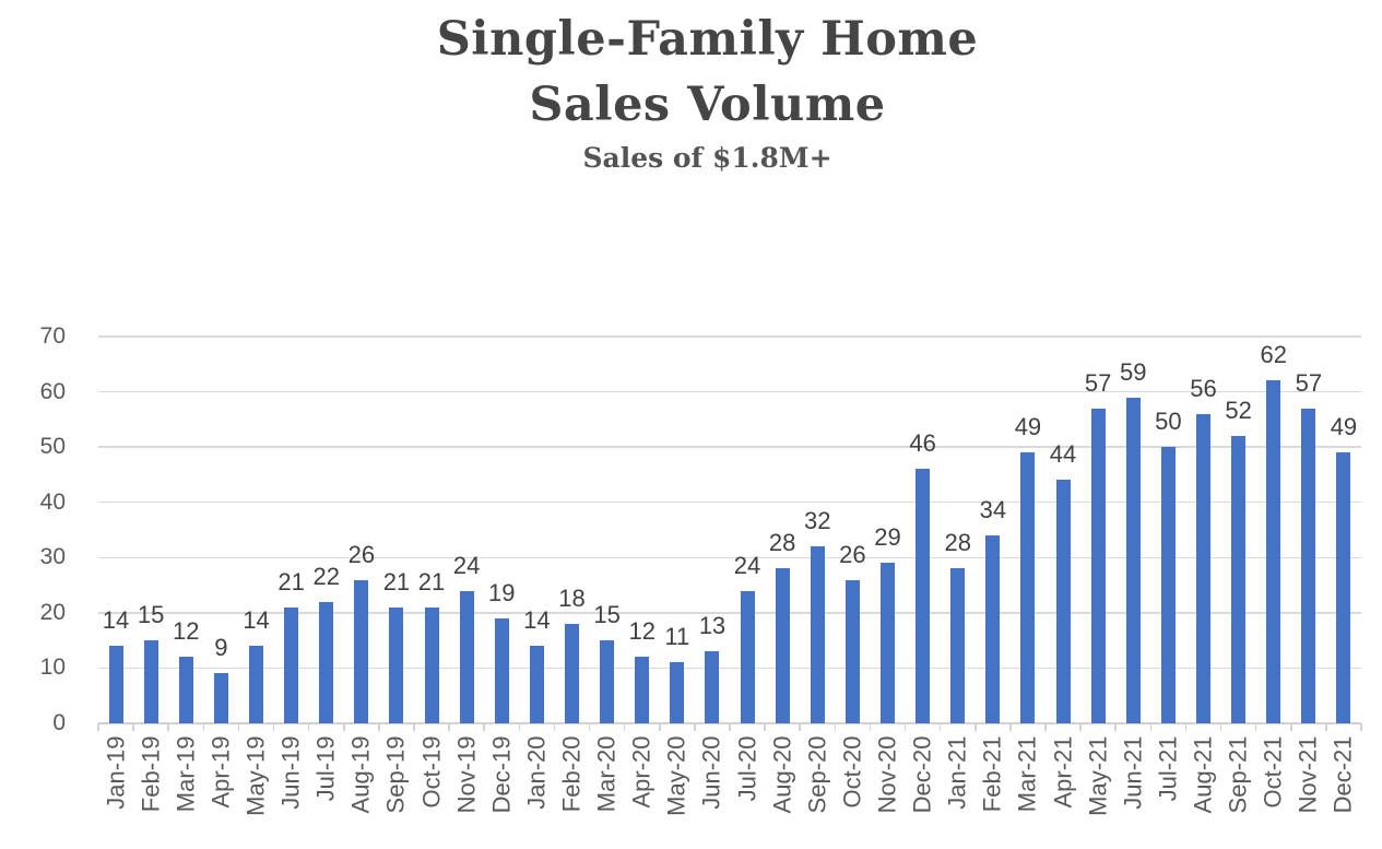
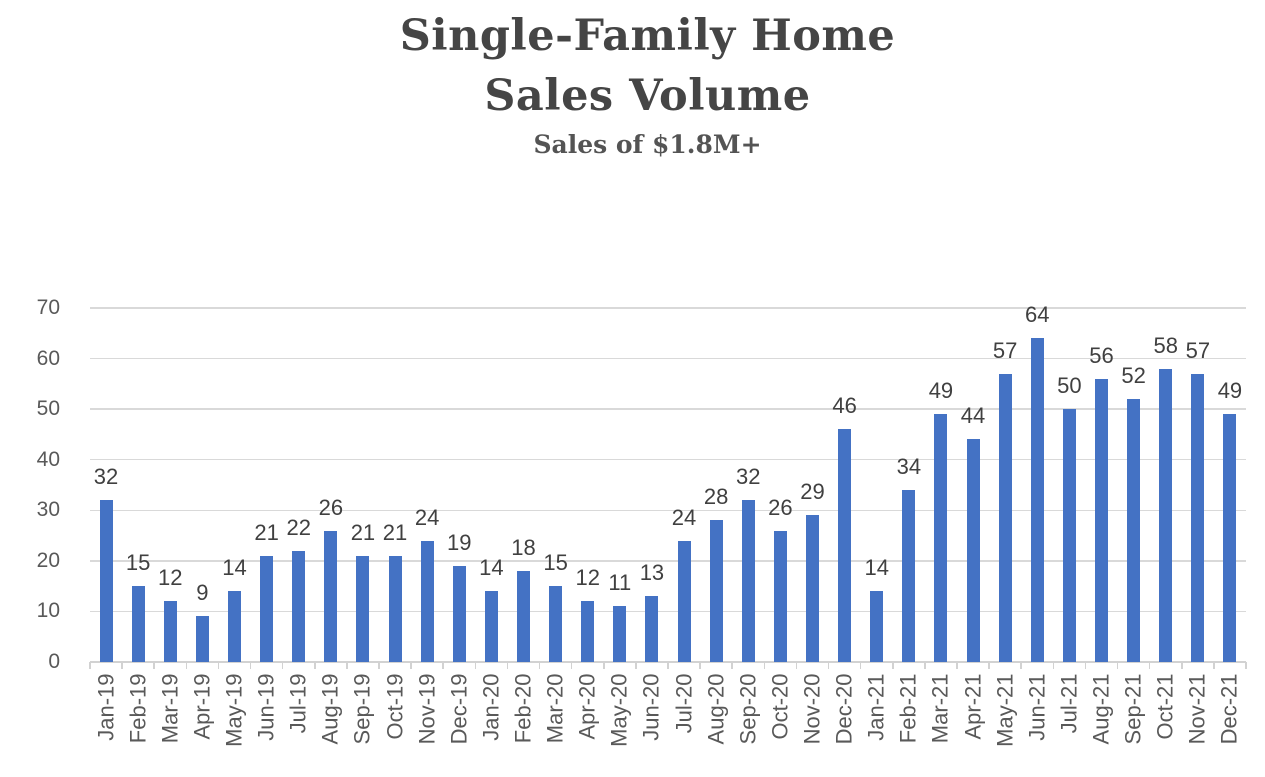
Jan-19: 14 -> 32
Jan-21: 28 -> 14
Jun-21: 59 -> 64
Oct-21: 62 -> 58
